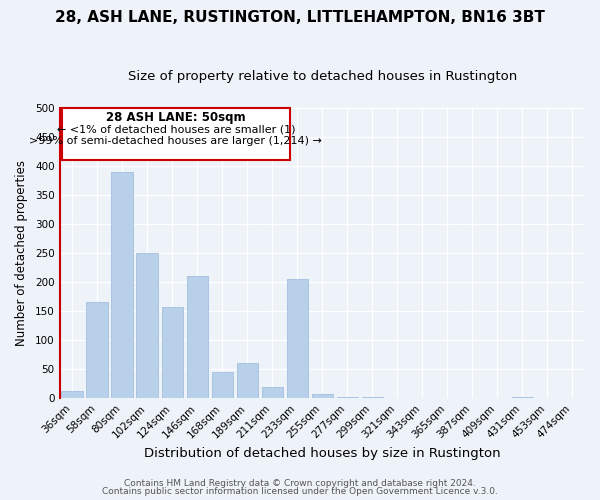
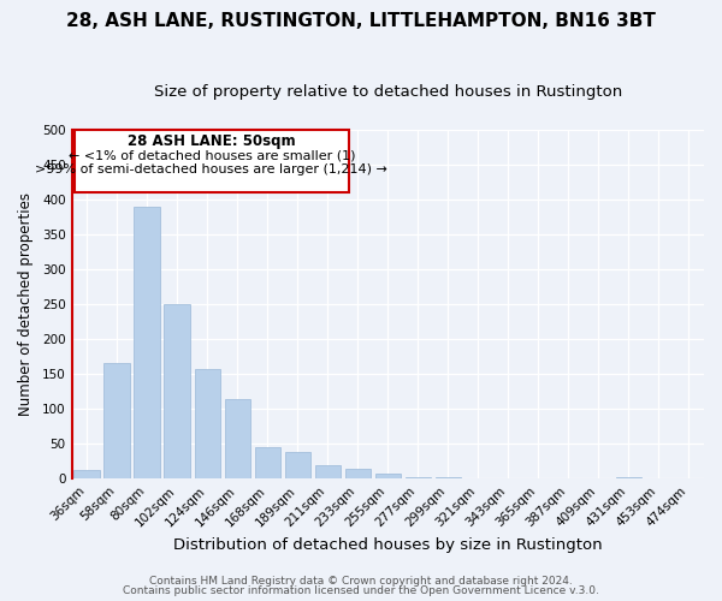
146sqm: 210 -> 115
189sqm: 60 -> 39
233sqm: 206 -> 15
